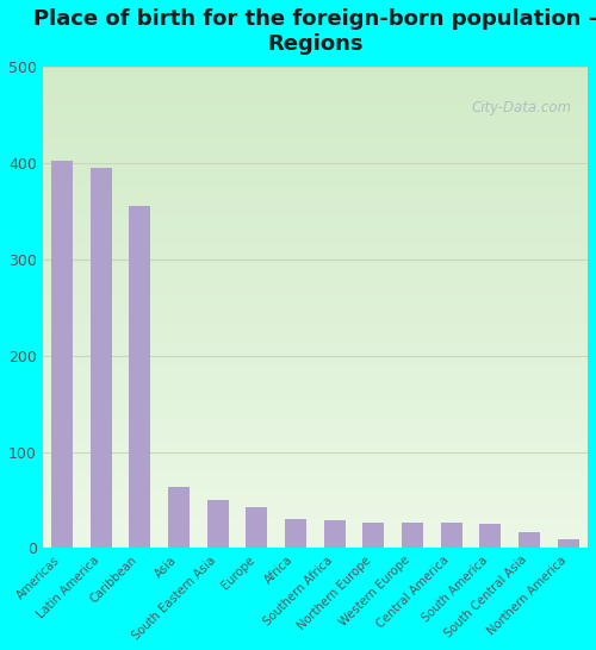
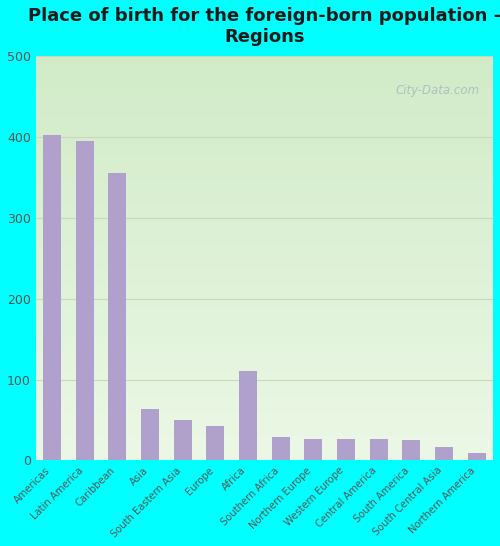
Africa: 30 -> 110
